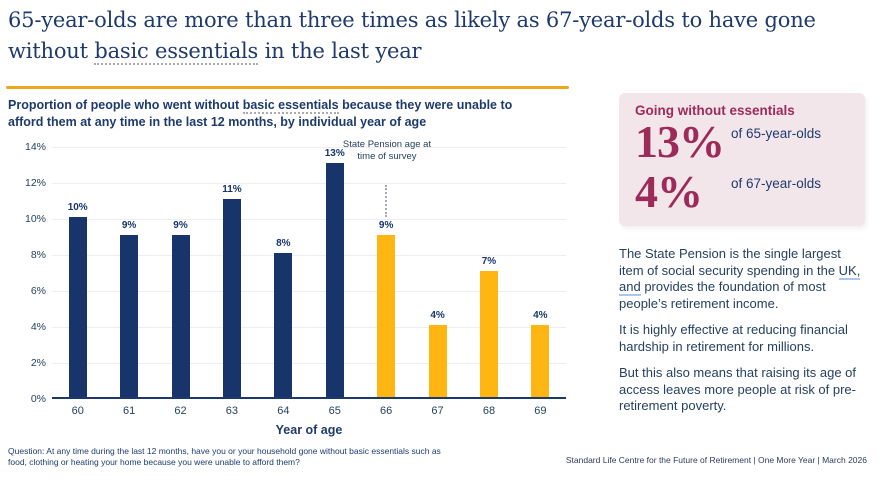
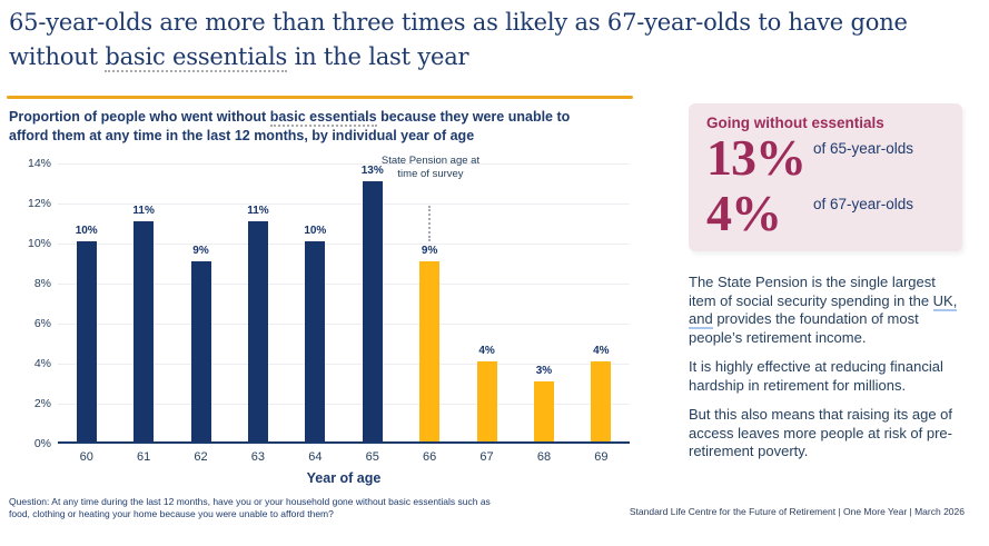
61: 9% -> 11%
64: 8% -> 10%
68: 7% -> 3%
